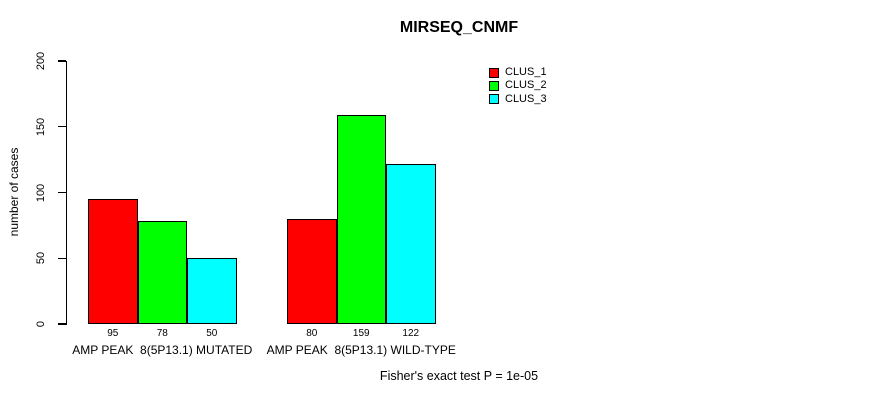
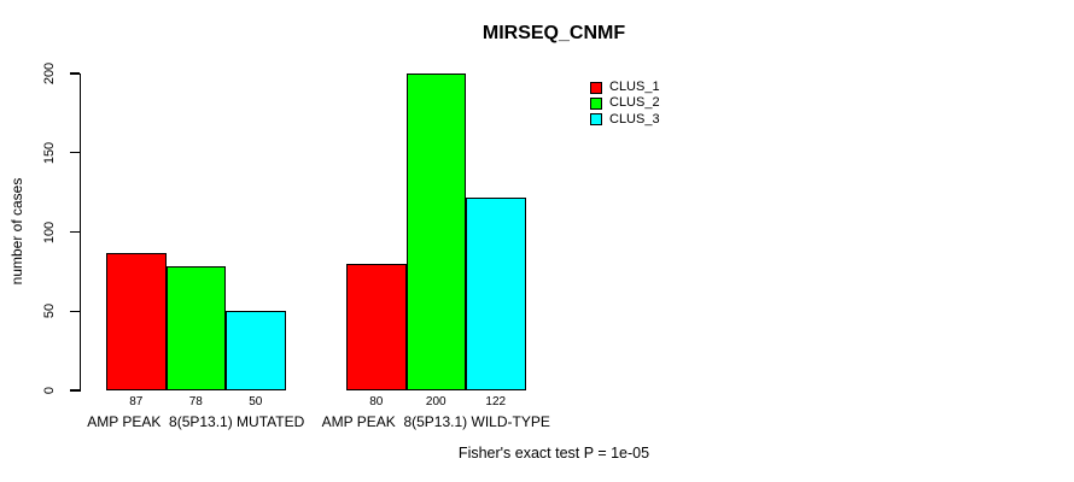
CLUS_1/AMP PEAK 8(5P13.1) MUTATED: 95 -> 87
CLUS_2/AMP PEAK 8(5P13.1) WILD-TYPE: 159 -> 200
